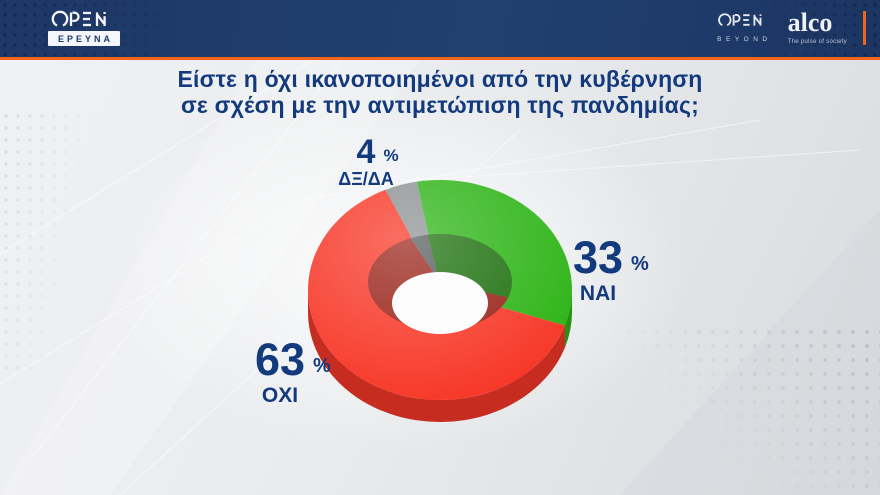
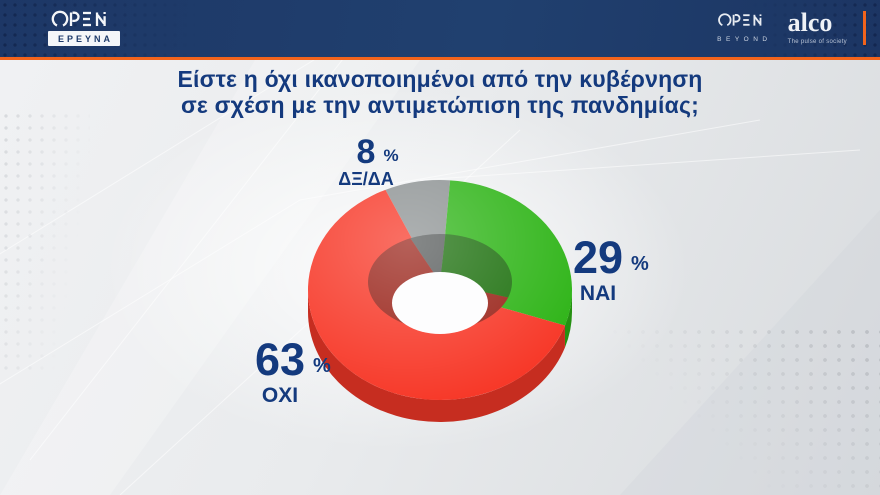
ΔΞ/ΔΑ: 4 -> 8
ΝΑΙ: 33 -> 29
